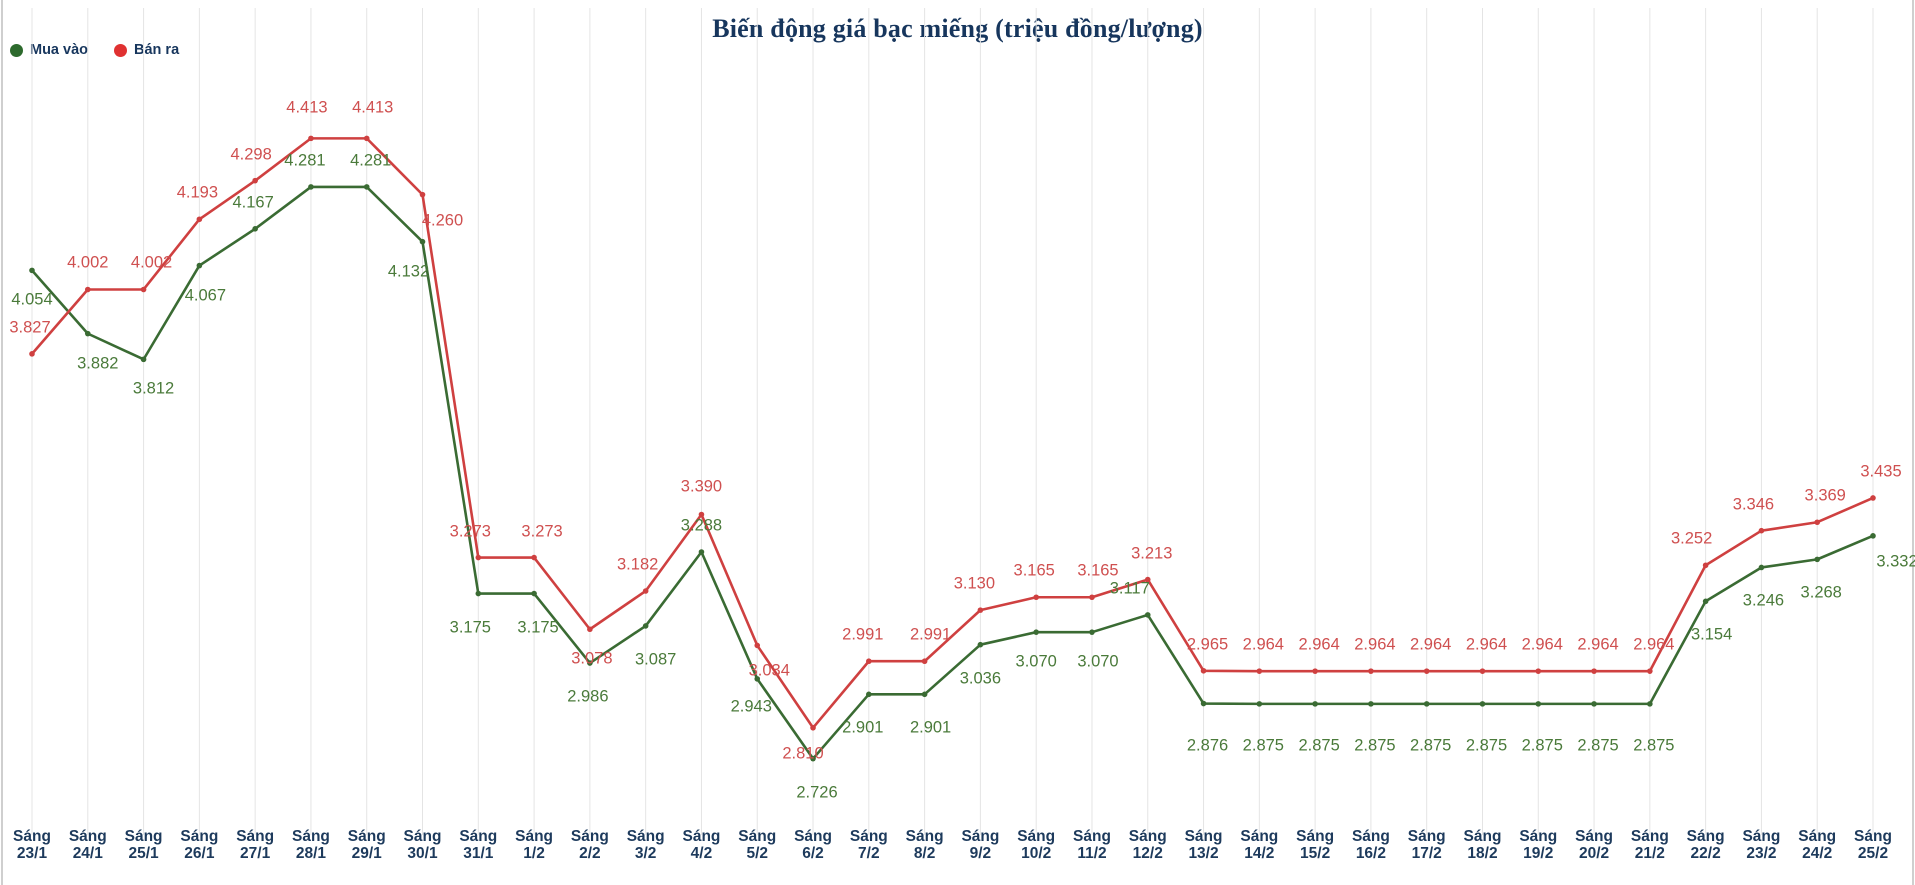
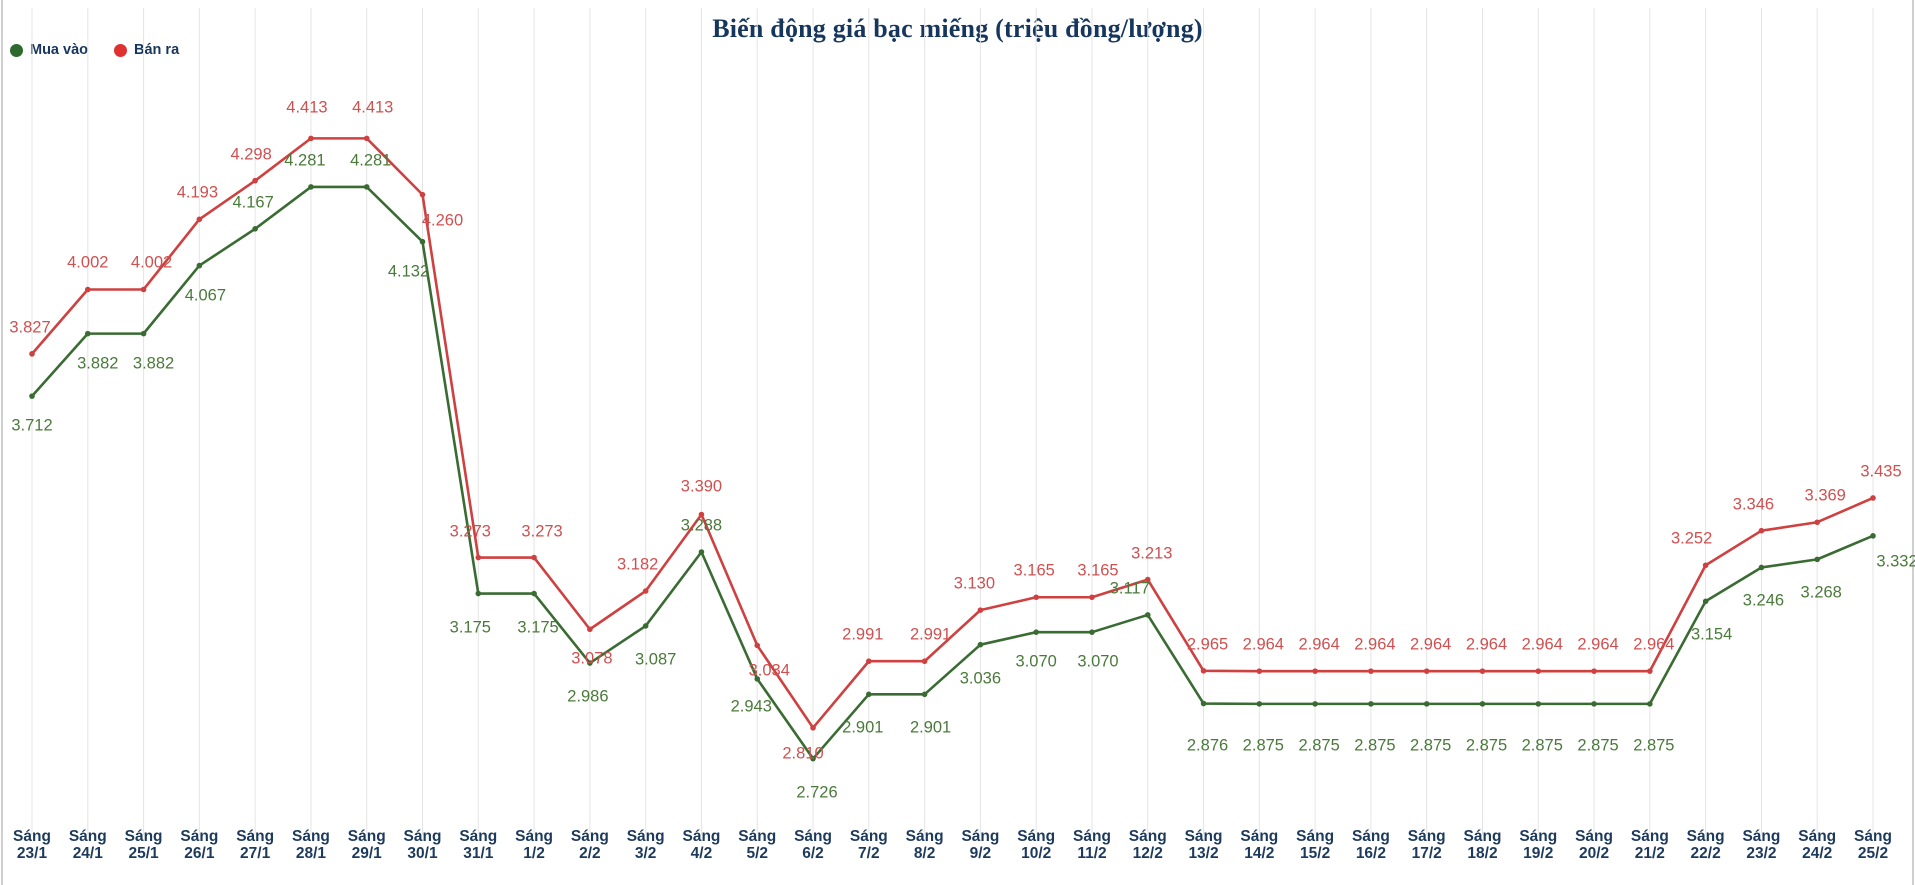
Mua vào/Sáng 23/1: 4.054 -> 3.712
Mua vào/Sáng 25/1: 3.812 -> 3.882
